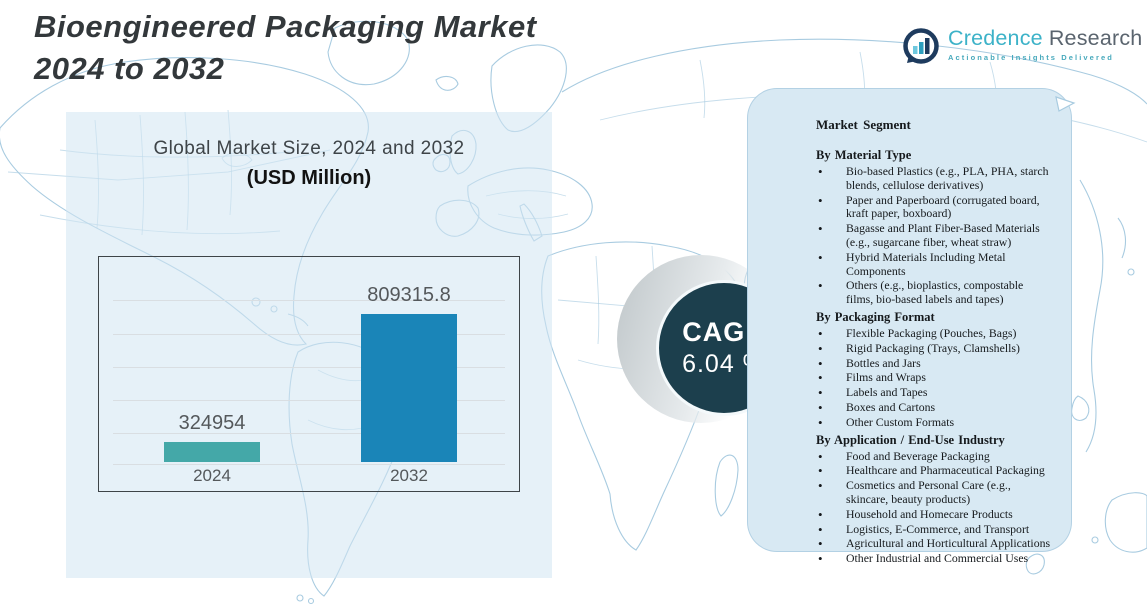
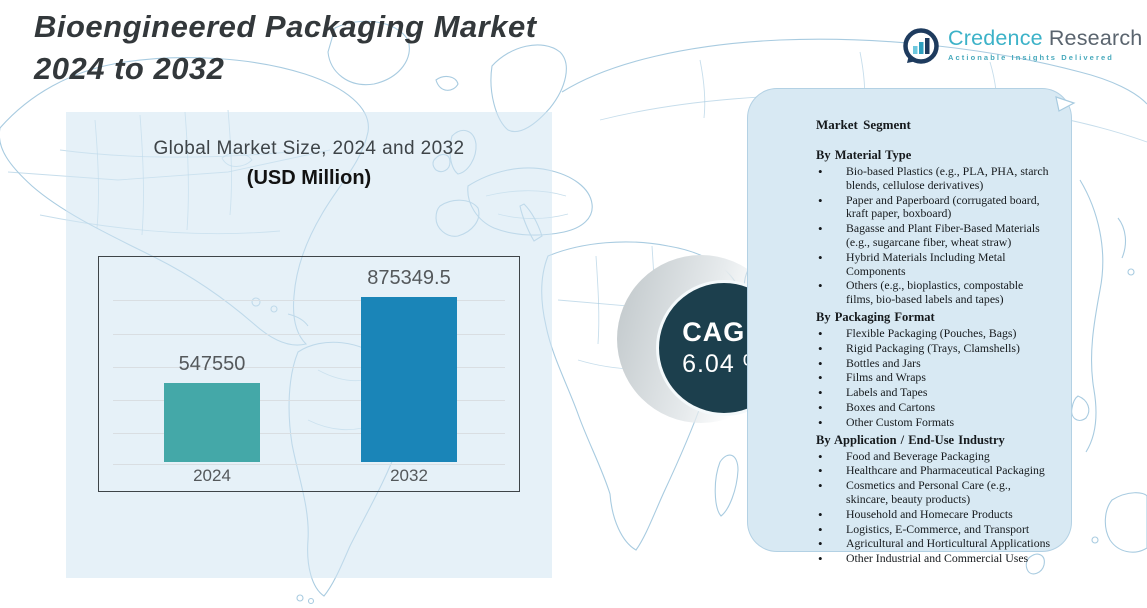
2024: 324954 -> 547550
2032: 809315.8 -> 875349.5
